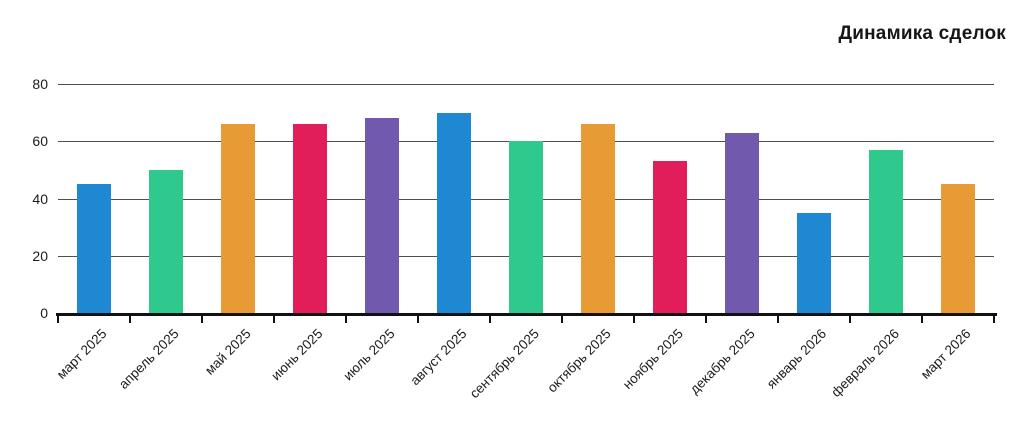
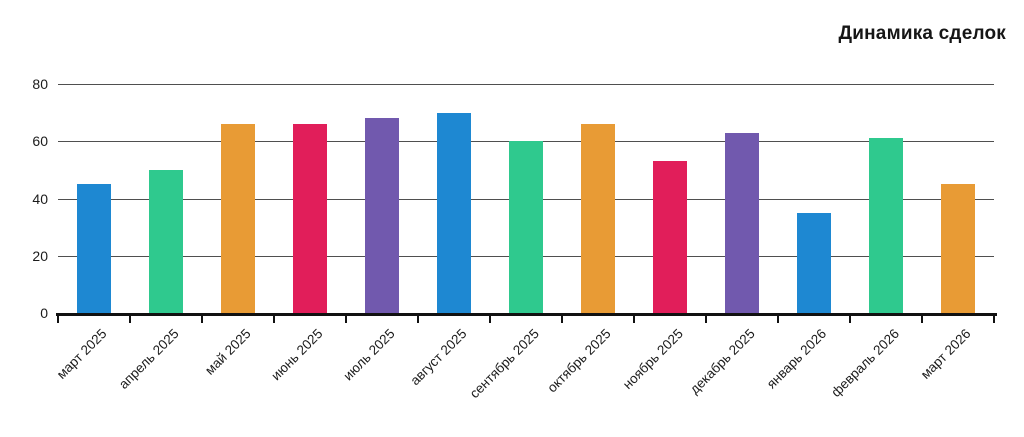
февраль 2026: 57 -> 61
